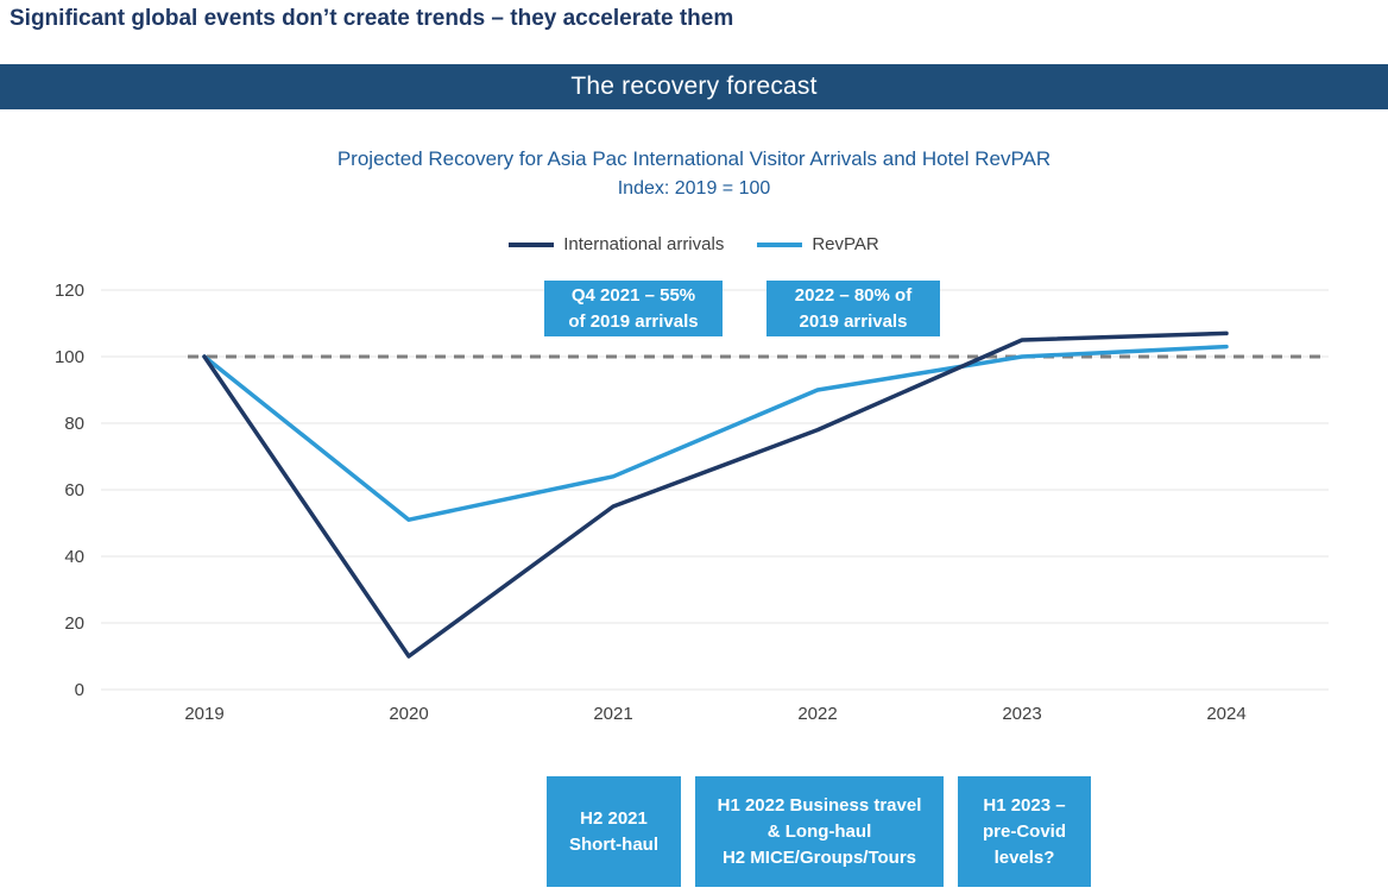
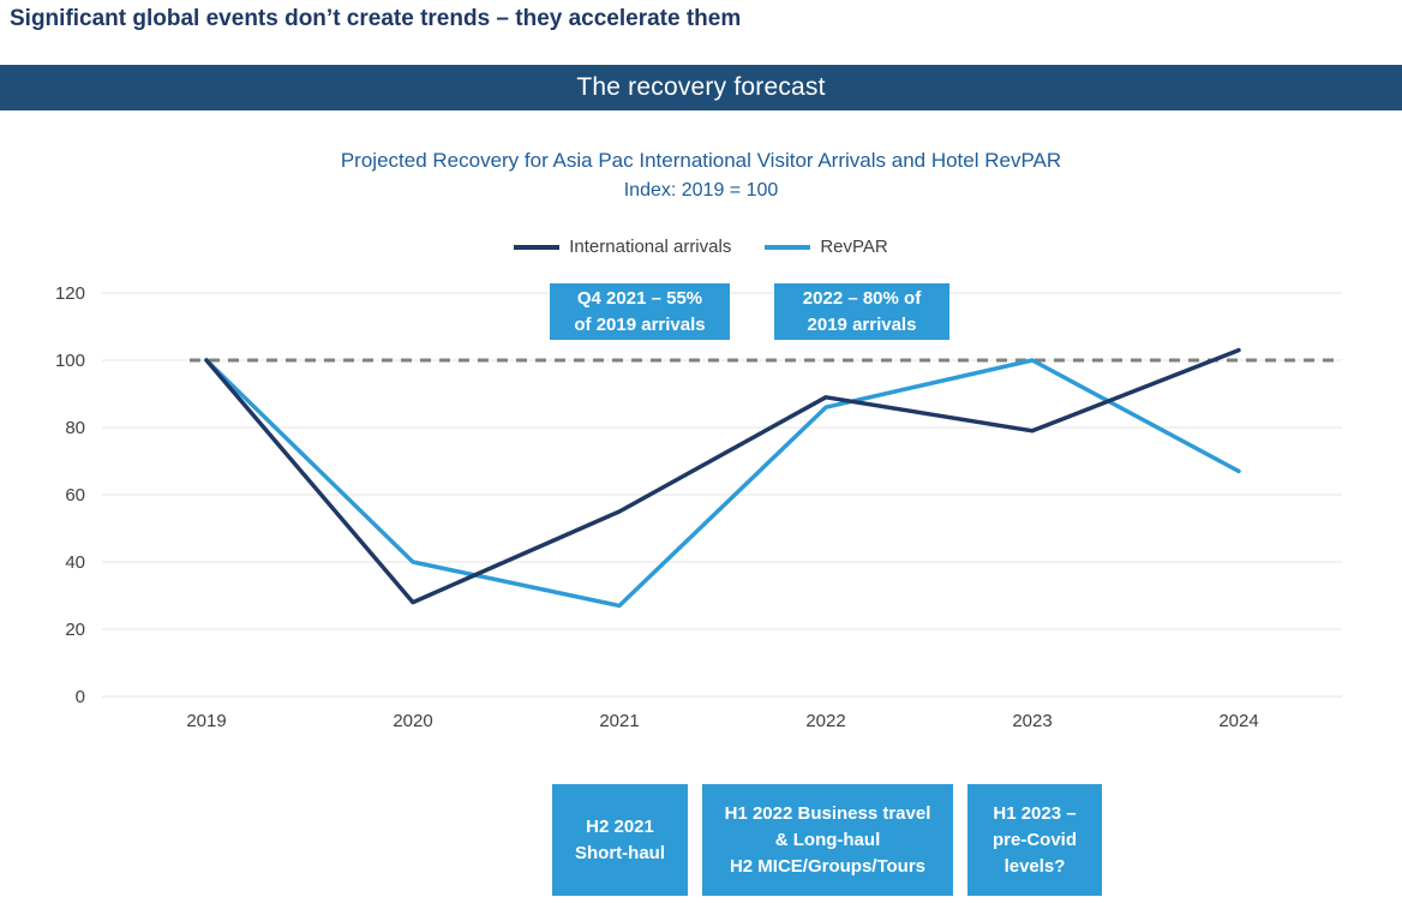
International arrivals/2020: 10 -> 28
RevPAR/2020: 51 -> 40
RevPAR/2021: 64 -> 27
International arrivals/2022: 78 -> 89
RevPAR/2022: 90 -> 86
International arrivals/2023: 105 -> 79
International arrivals/2024: 107 -> 103
RevPAR/2024: 103 -> 67
